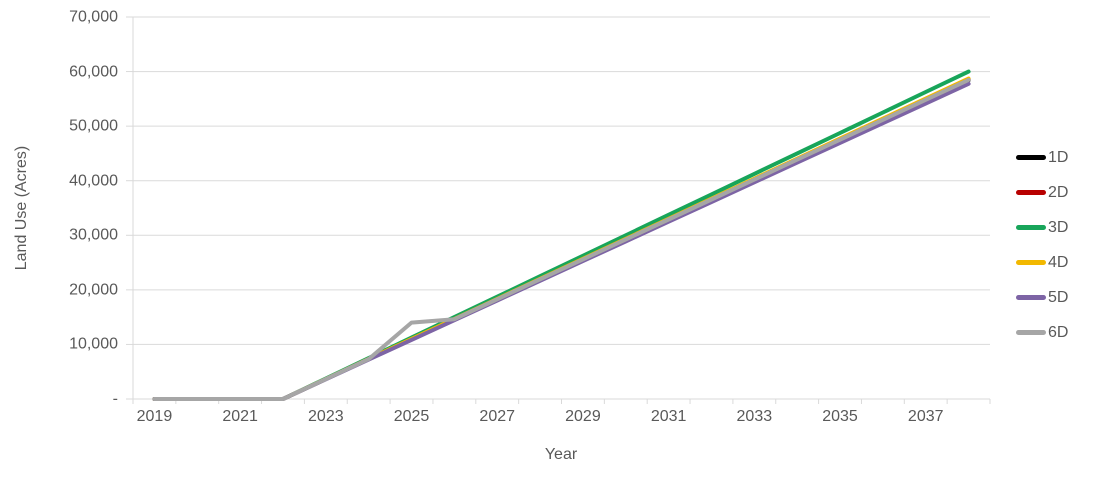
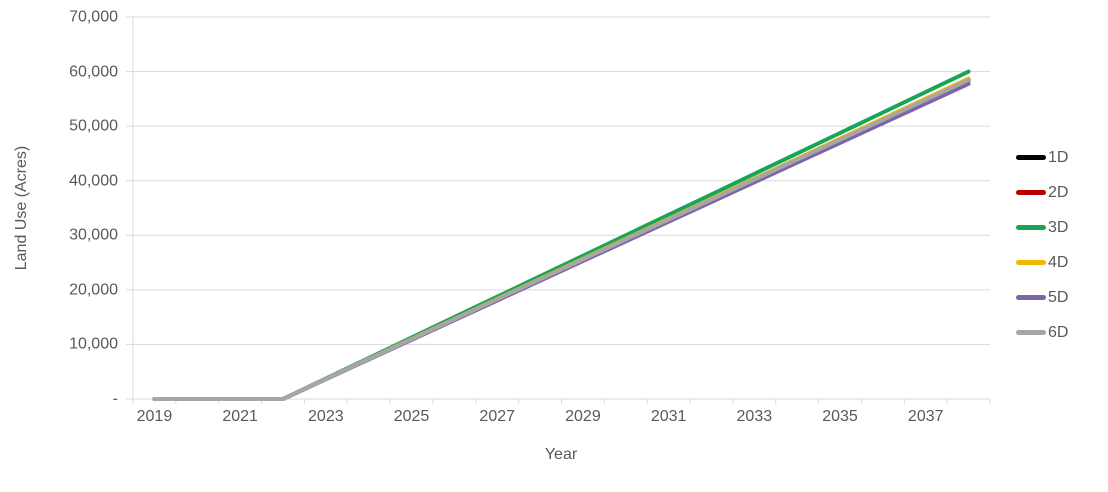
6D/2025: 14000 -> 11000
